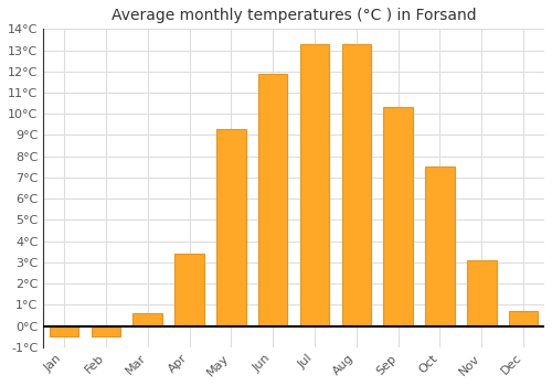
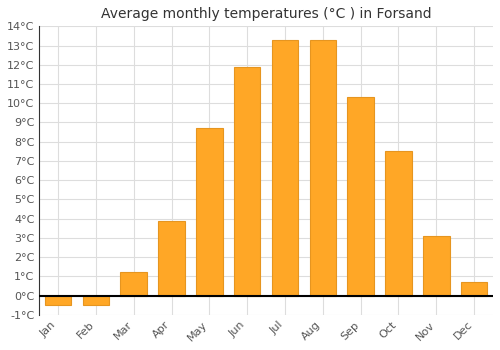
Mar: 0.6°C -> 1.2°C
Apr: 3.4°C -> 3.9°C
May: 9.3°C -> 8.7°C
